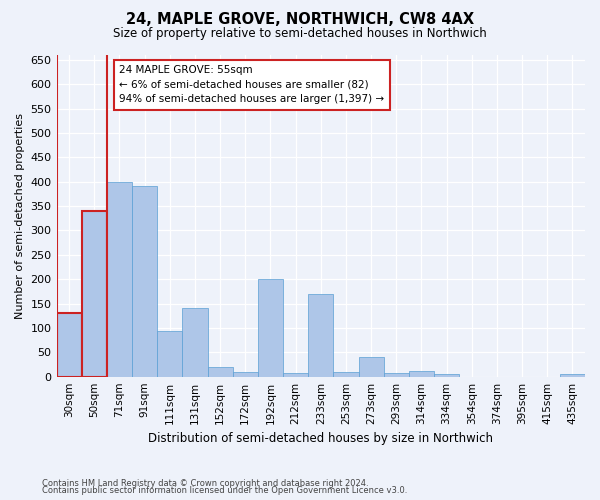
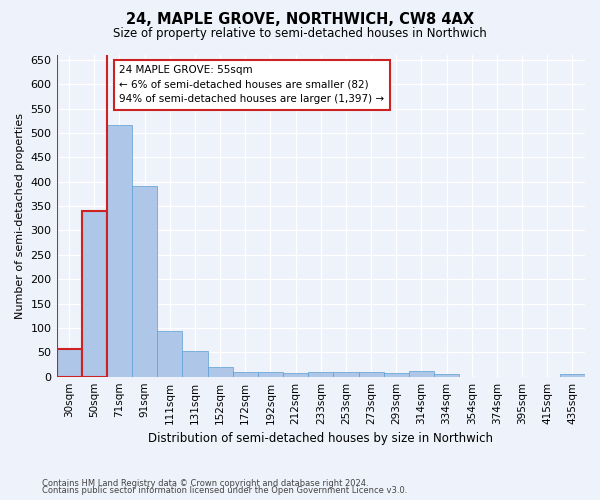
30sqm: 130 -> 57
71sqm: 400 -> 517
131sqm: 140 -> 52
192sqm: 200 -> 10
233sqm: 170 -> 9
273sqm: 40 -> 9
